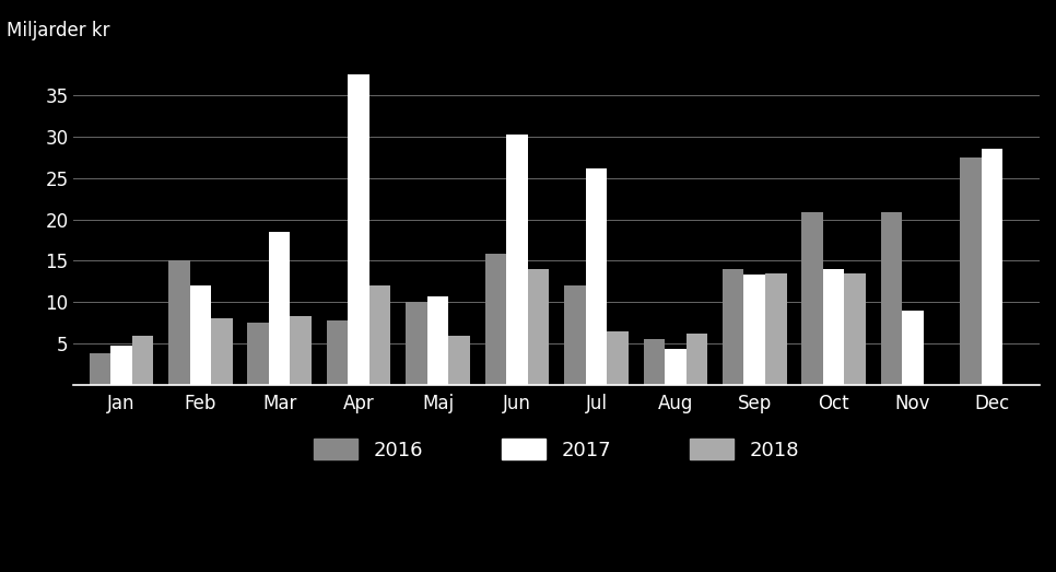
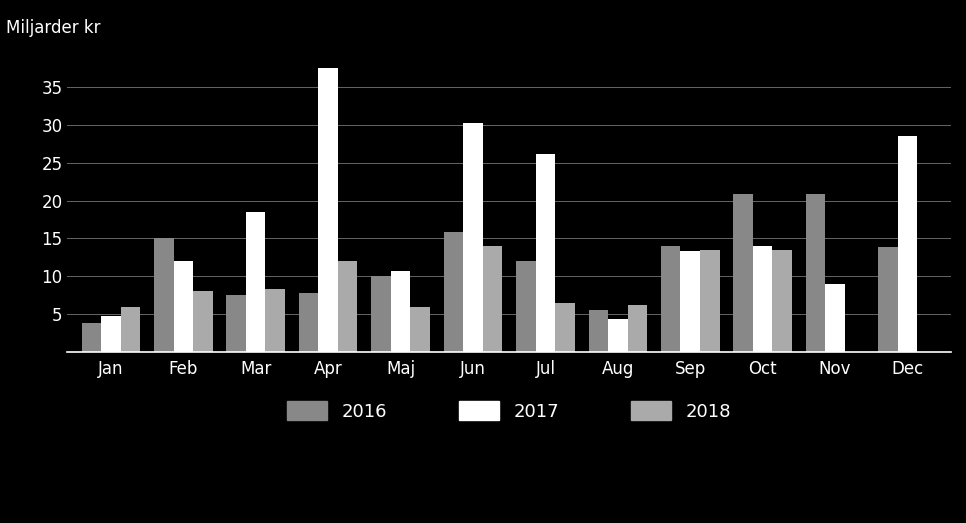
2016/Dec: 27.5 -> 13.8
